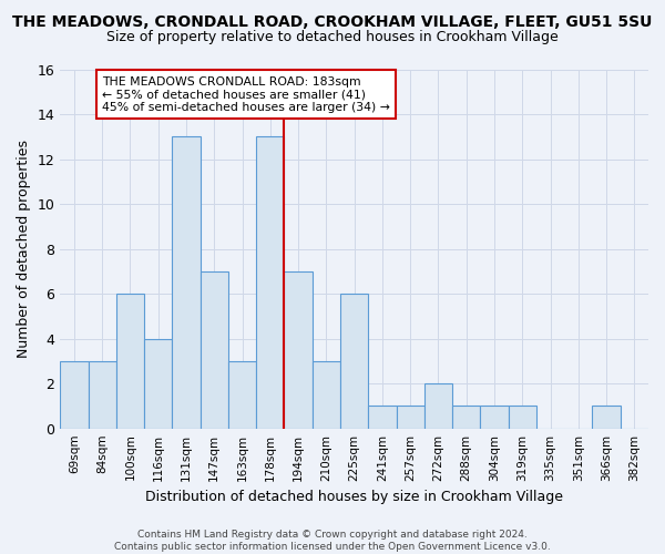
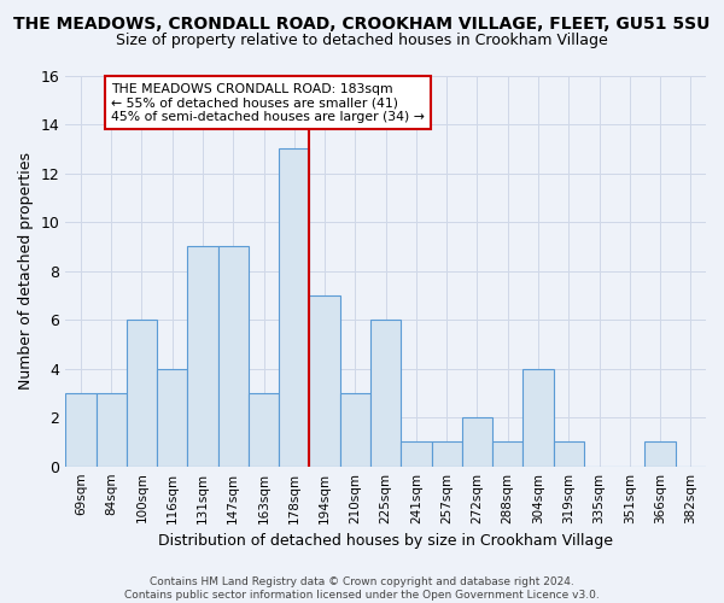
131sqm: 13 -> 9
147sqm: 7 -> 9
304sqm: 1 -> 4
